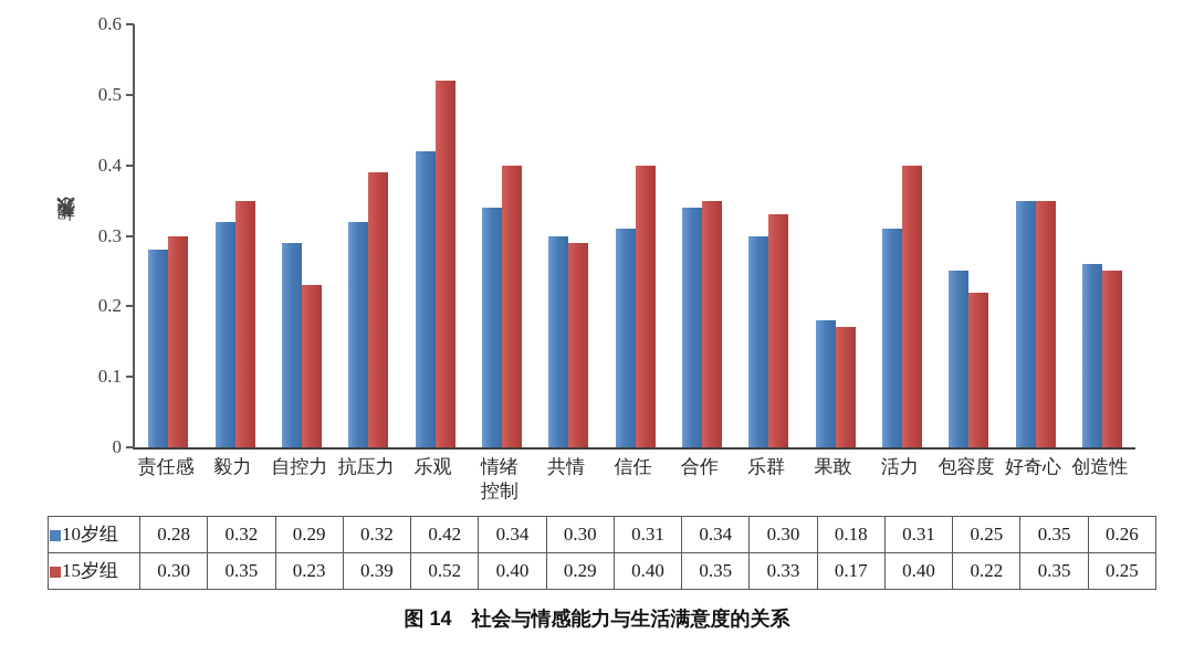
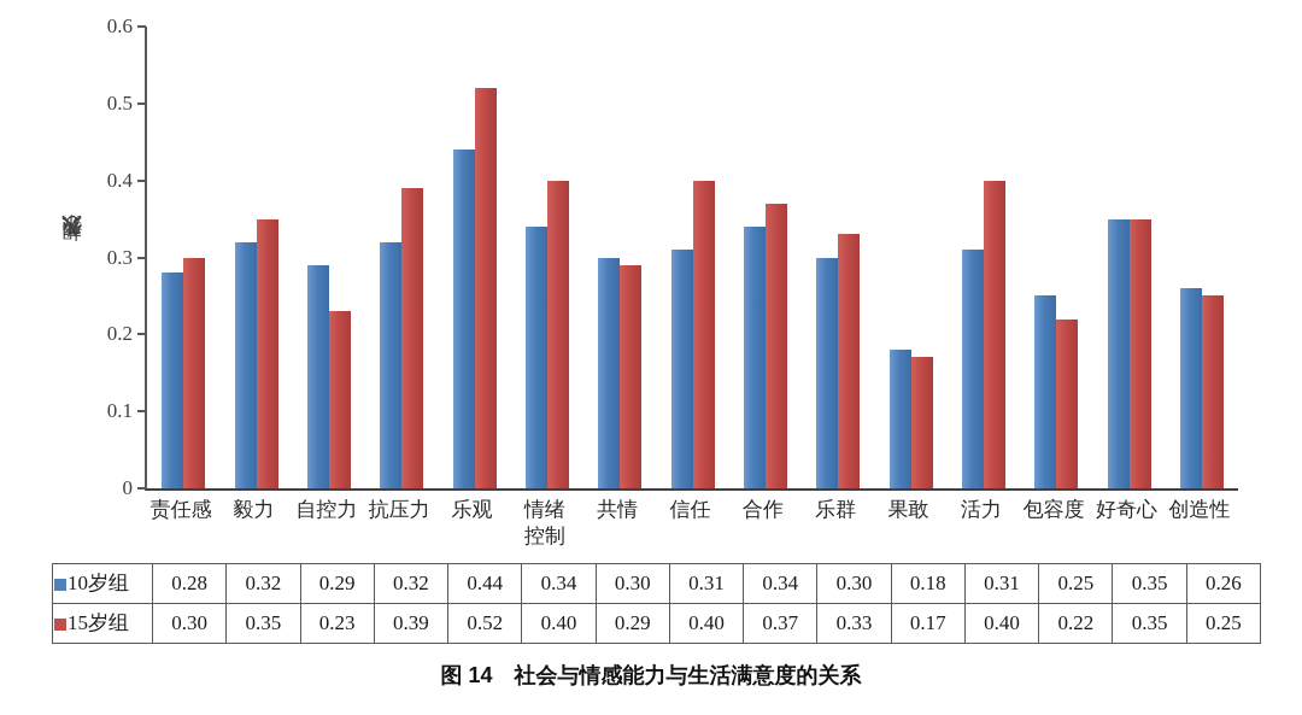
10岁组/乐观: 0.42 -> 0.44
15岁组/合作: 0.35 -> 0.37
